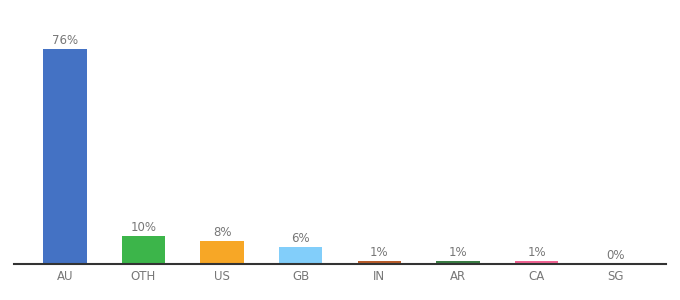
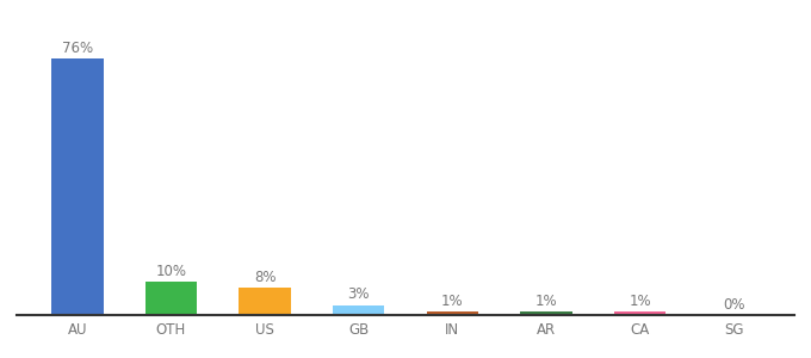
GB: 6% -> 3%
